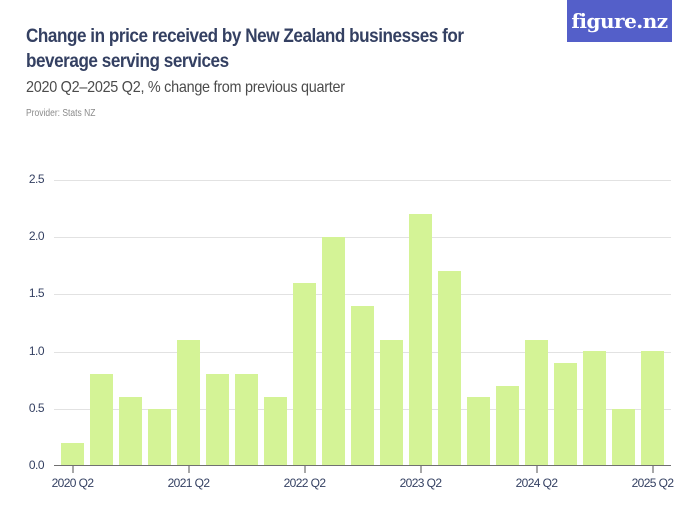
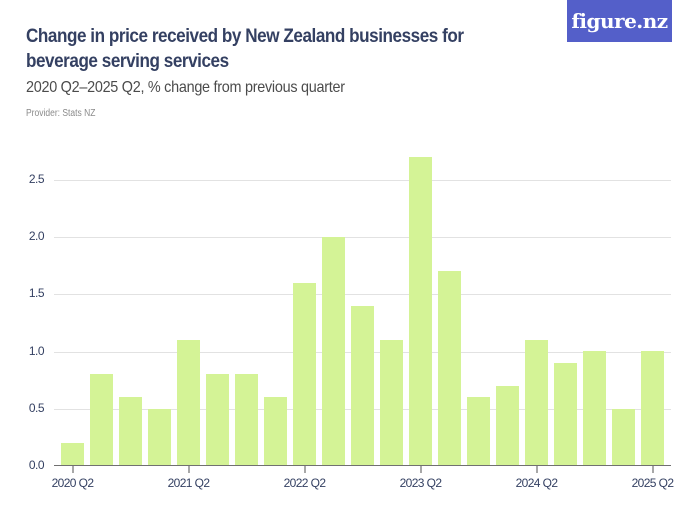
2023 Q2: 2.2 -> 2.7
